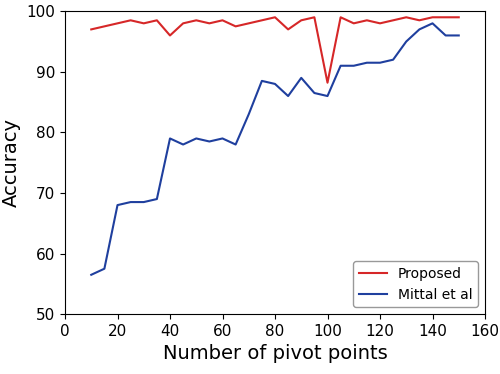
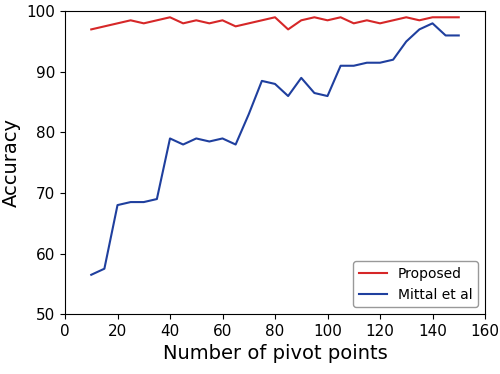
Proposed/40: 96.0 -> 99.0
Proposed/100: 88.2 -> 98.5
